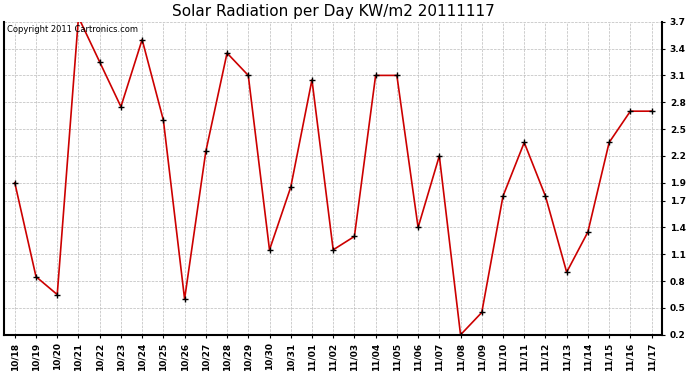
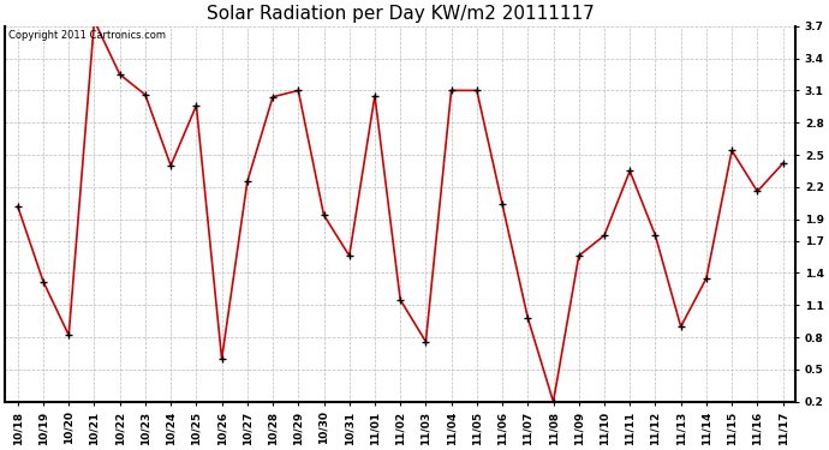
10/18: 1.90 -> 2.02
10/19: 0.85 -> 1.32
10/20: 0.65 -> 0.82
10/23: 2.75 -> 3.06
10/24: 3.50 -> 2.40
10/25: 2.60 -> 2.96
10/28: 3.35 -> 3.04
10/30: 1.15 -> 1.94
10/31: 1.85 -> 1.56
11/03: 1.30 -> 0.76
11/06: 1.40 -> 2.04
11/07: 2.20 -> 0.98
11/09: 0.45 -> 1.56
11/15: 2.35 -> 2.54
11/16: 2.70 -> 2.16
11/17: 2.70 -> 2.42
